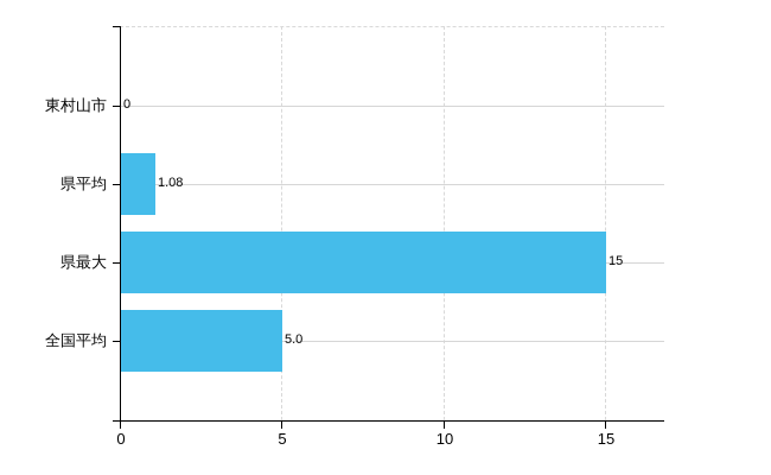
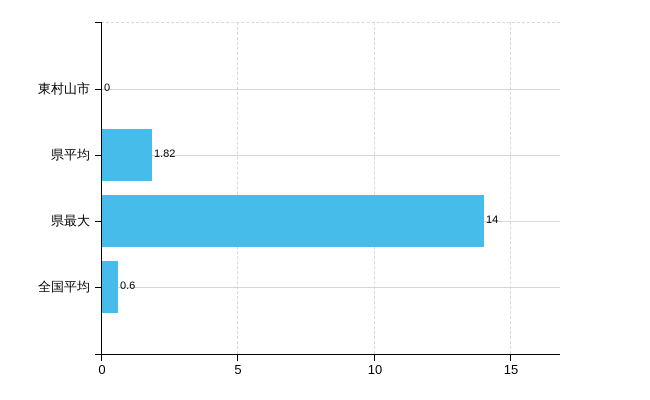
県平均: 1.08 -> 1.82
県最大: 15 -> 14
全国平均: 5.0 -> 0.6
